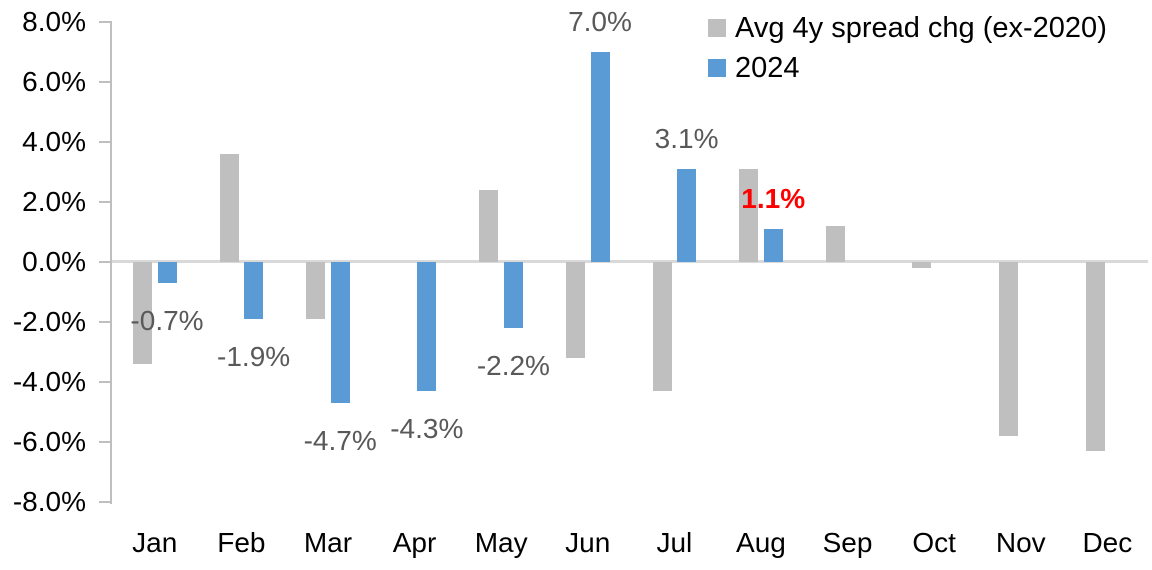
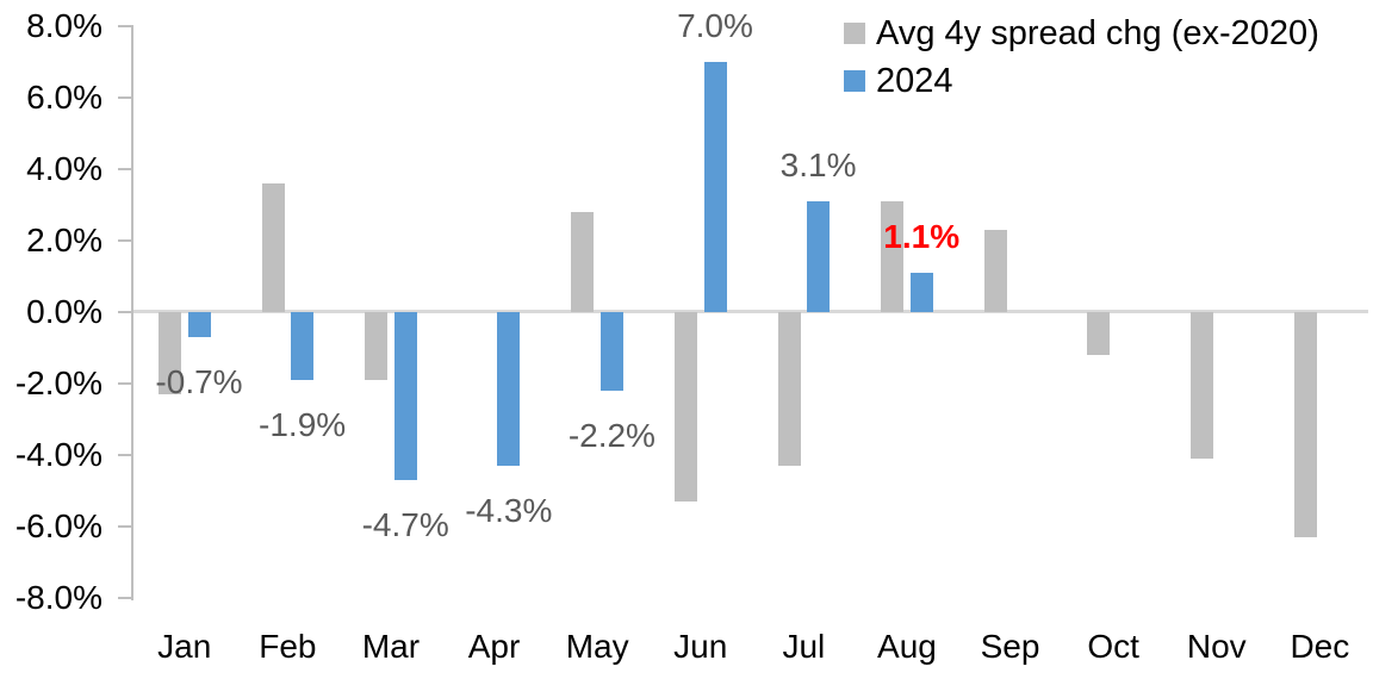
Avg 4y spread chg (ex-2020)/Jan: -3.4% -> -2.3%
Avg 4y spread chg (ex-2020)/May: 2.4% -> 2.8%
Avg 4y spread chg (ex-2020)/Jun: -3.2% -> -5.3%
Avg 4y spread chg (ex-2020)/Sep: 1.2% -> 2.3%
Avg 4y spread chg (ex-2020)/Oct: -0.2% -> -1.2%
Avg 4y spread chg (ex-2020)/Nov: -5.8% -> -4.1%
